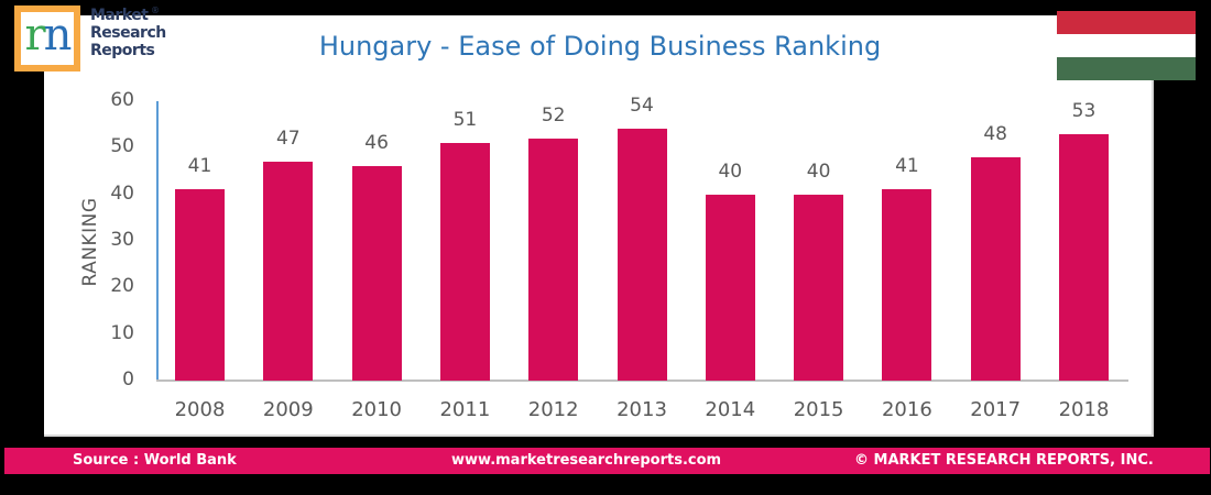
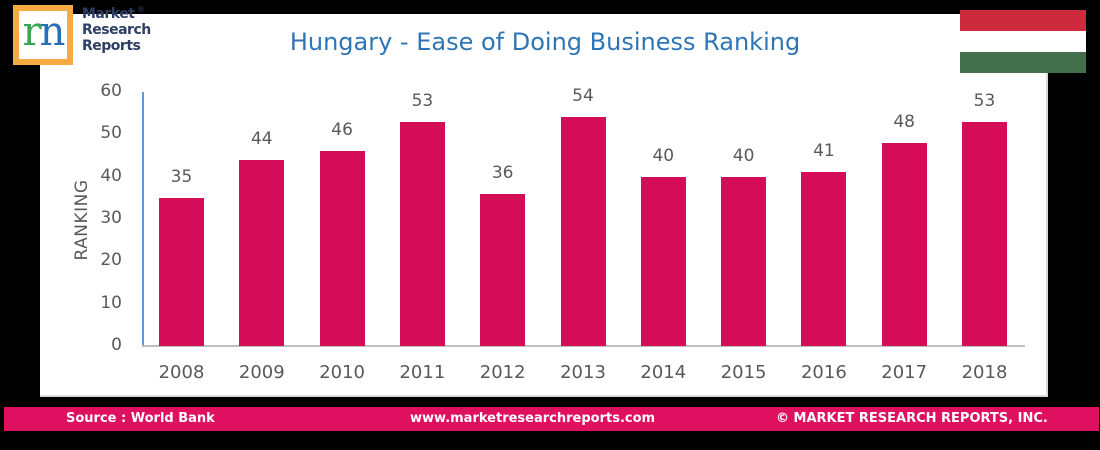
2008: 41 -> 35
2009: 47 -> 44
2011: 51 -> 53
2012: 52 -> 36
